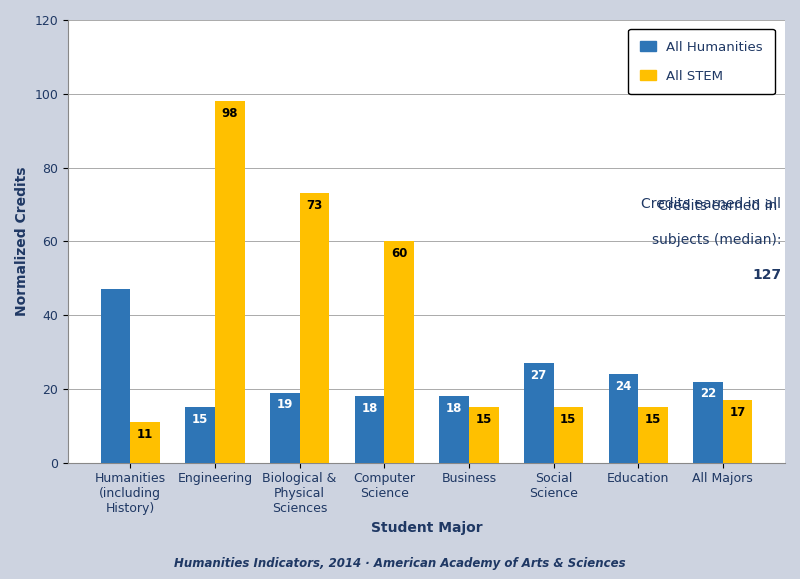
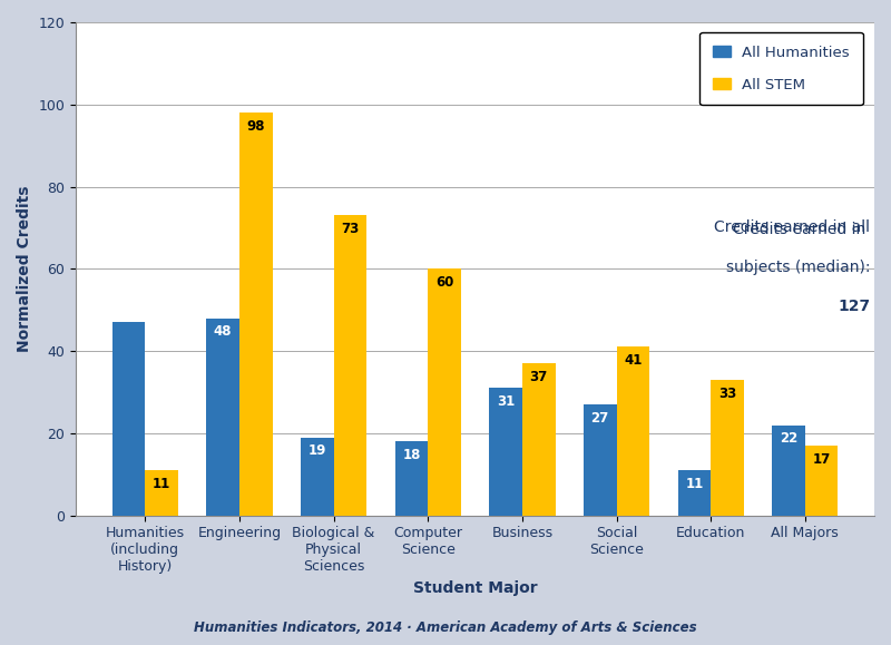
All Humanities/Engineering: 15 -> 48
All Humanities/Business: 18 -> 31
All STEM/Business: 15 -> 37
All STEM/Social Science: 15 -> 41
All Humanities/Education: 24 -> 11
All STEM/Education: 15 -> 33
